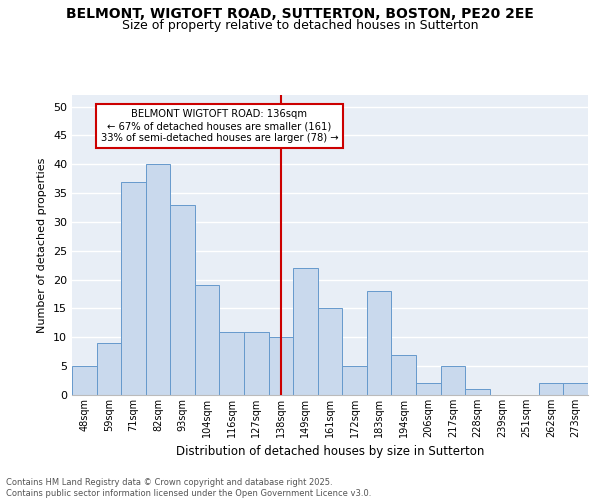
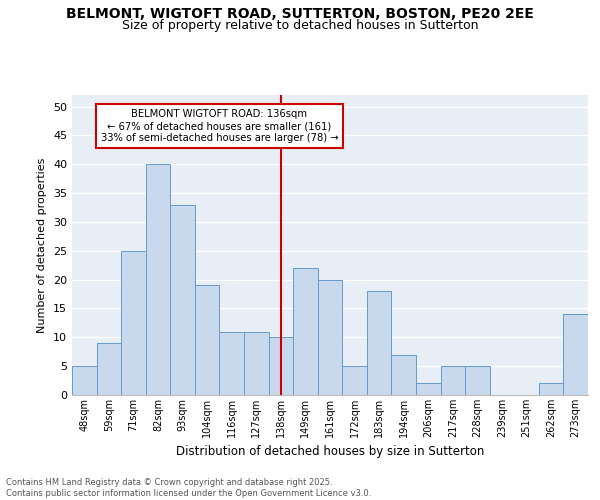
71sqm: 37 -> 25
161sqm: 15 -> 20
228sqm: 1 -> 5
273sqm: 2 -> 14
